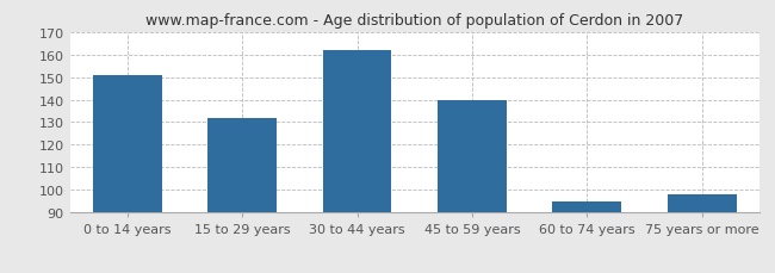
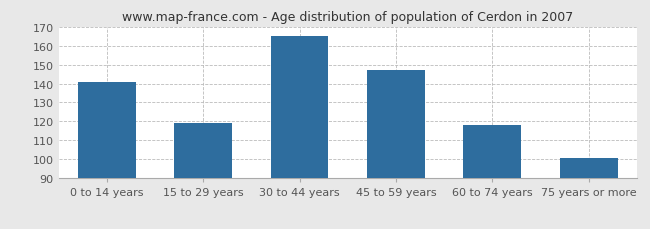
0 to 14 years: 151 -> 141
15 to 29 years: 132 -> 119
30 to 44 years: 162 -> 165
45 to 59 years: 140 -> 147
60 to 74 years: 95 -> 118
75 years or more: 98 -> 101
